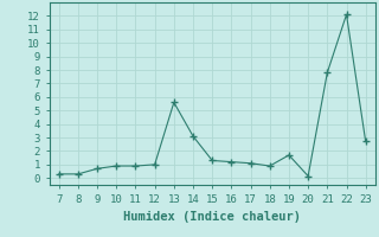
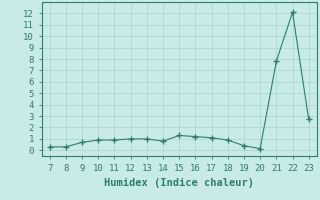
13: 5.6 -> 1.0
14: 3.1 -> 0.8
19: 1.7 -> 0.4
